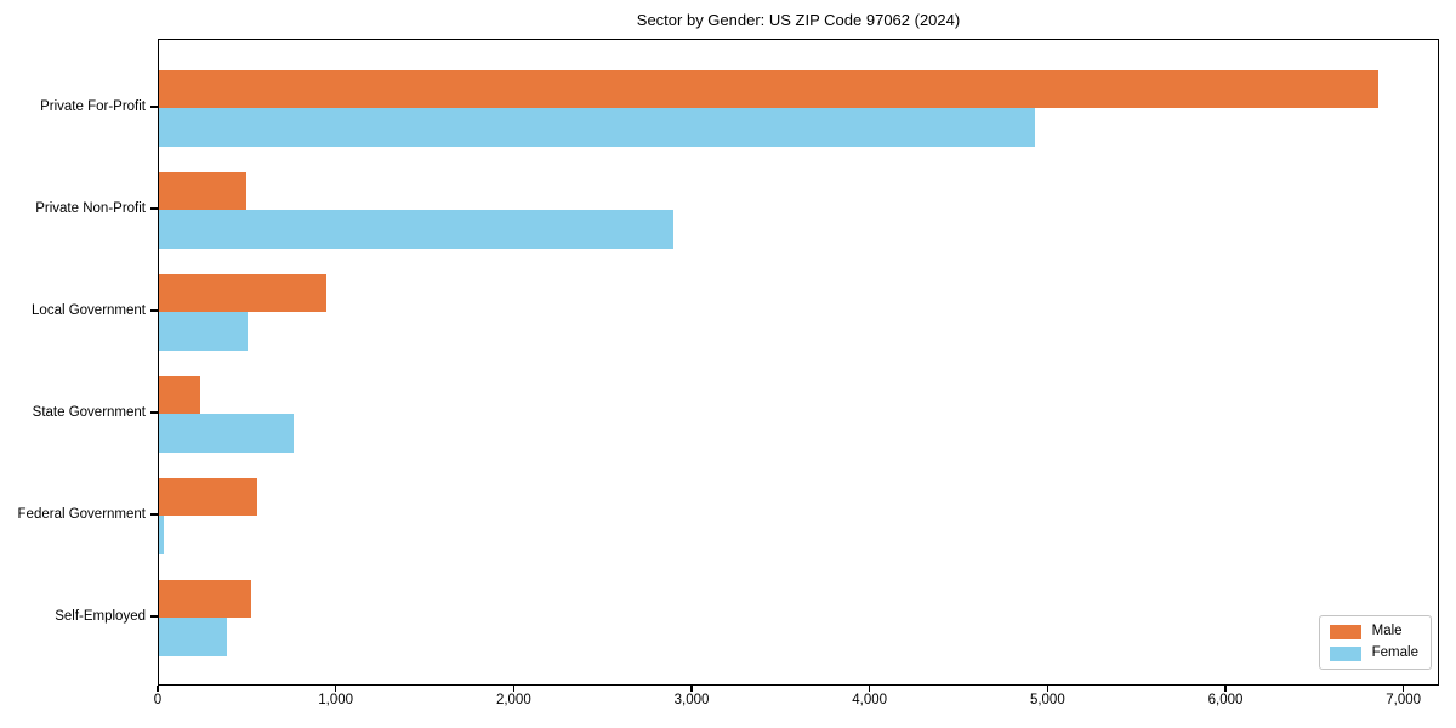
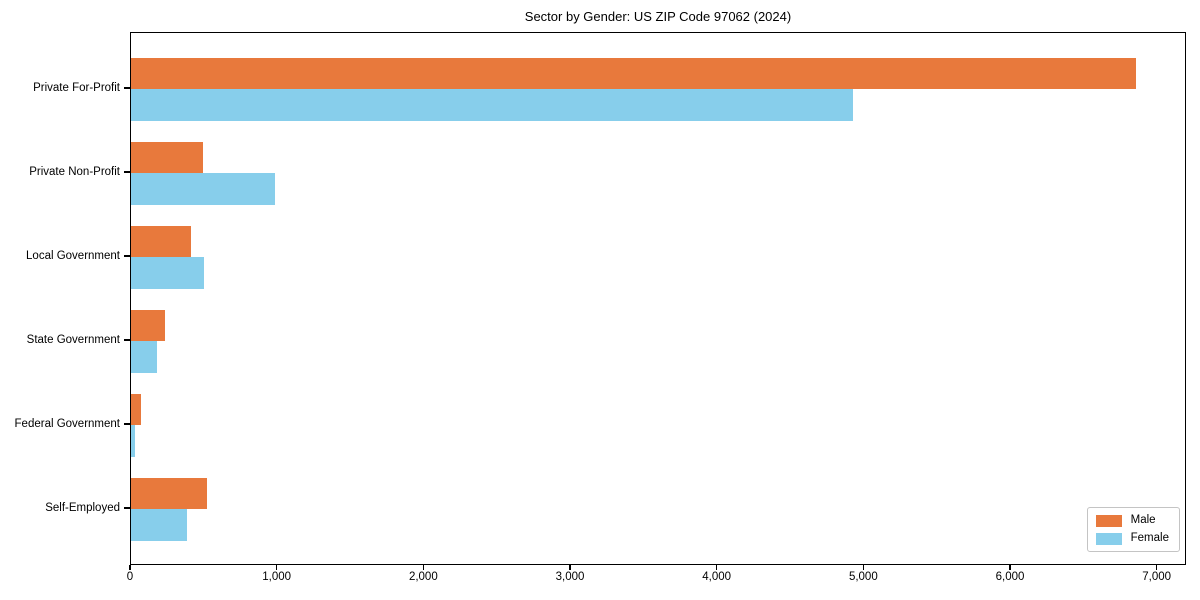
Female/Private Non-Profit: 2890 -> 980
Male/Local Government: 940 -> 410
Female/State Government: 760 -> 180
Male/Federal Government: 550 -> 60
